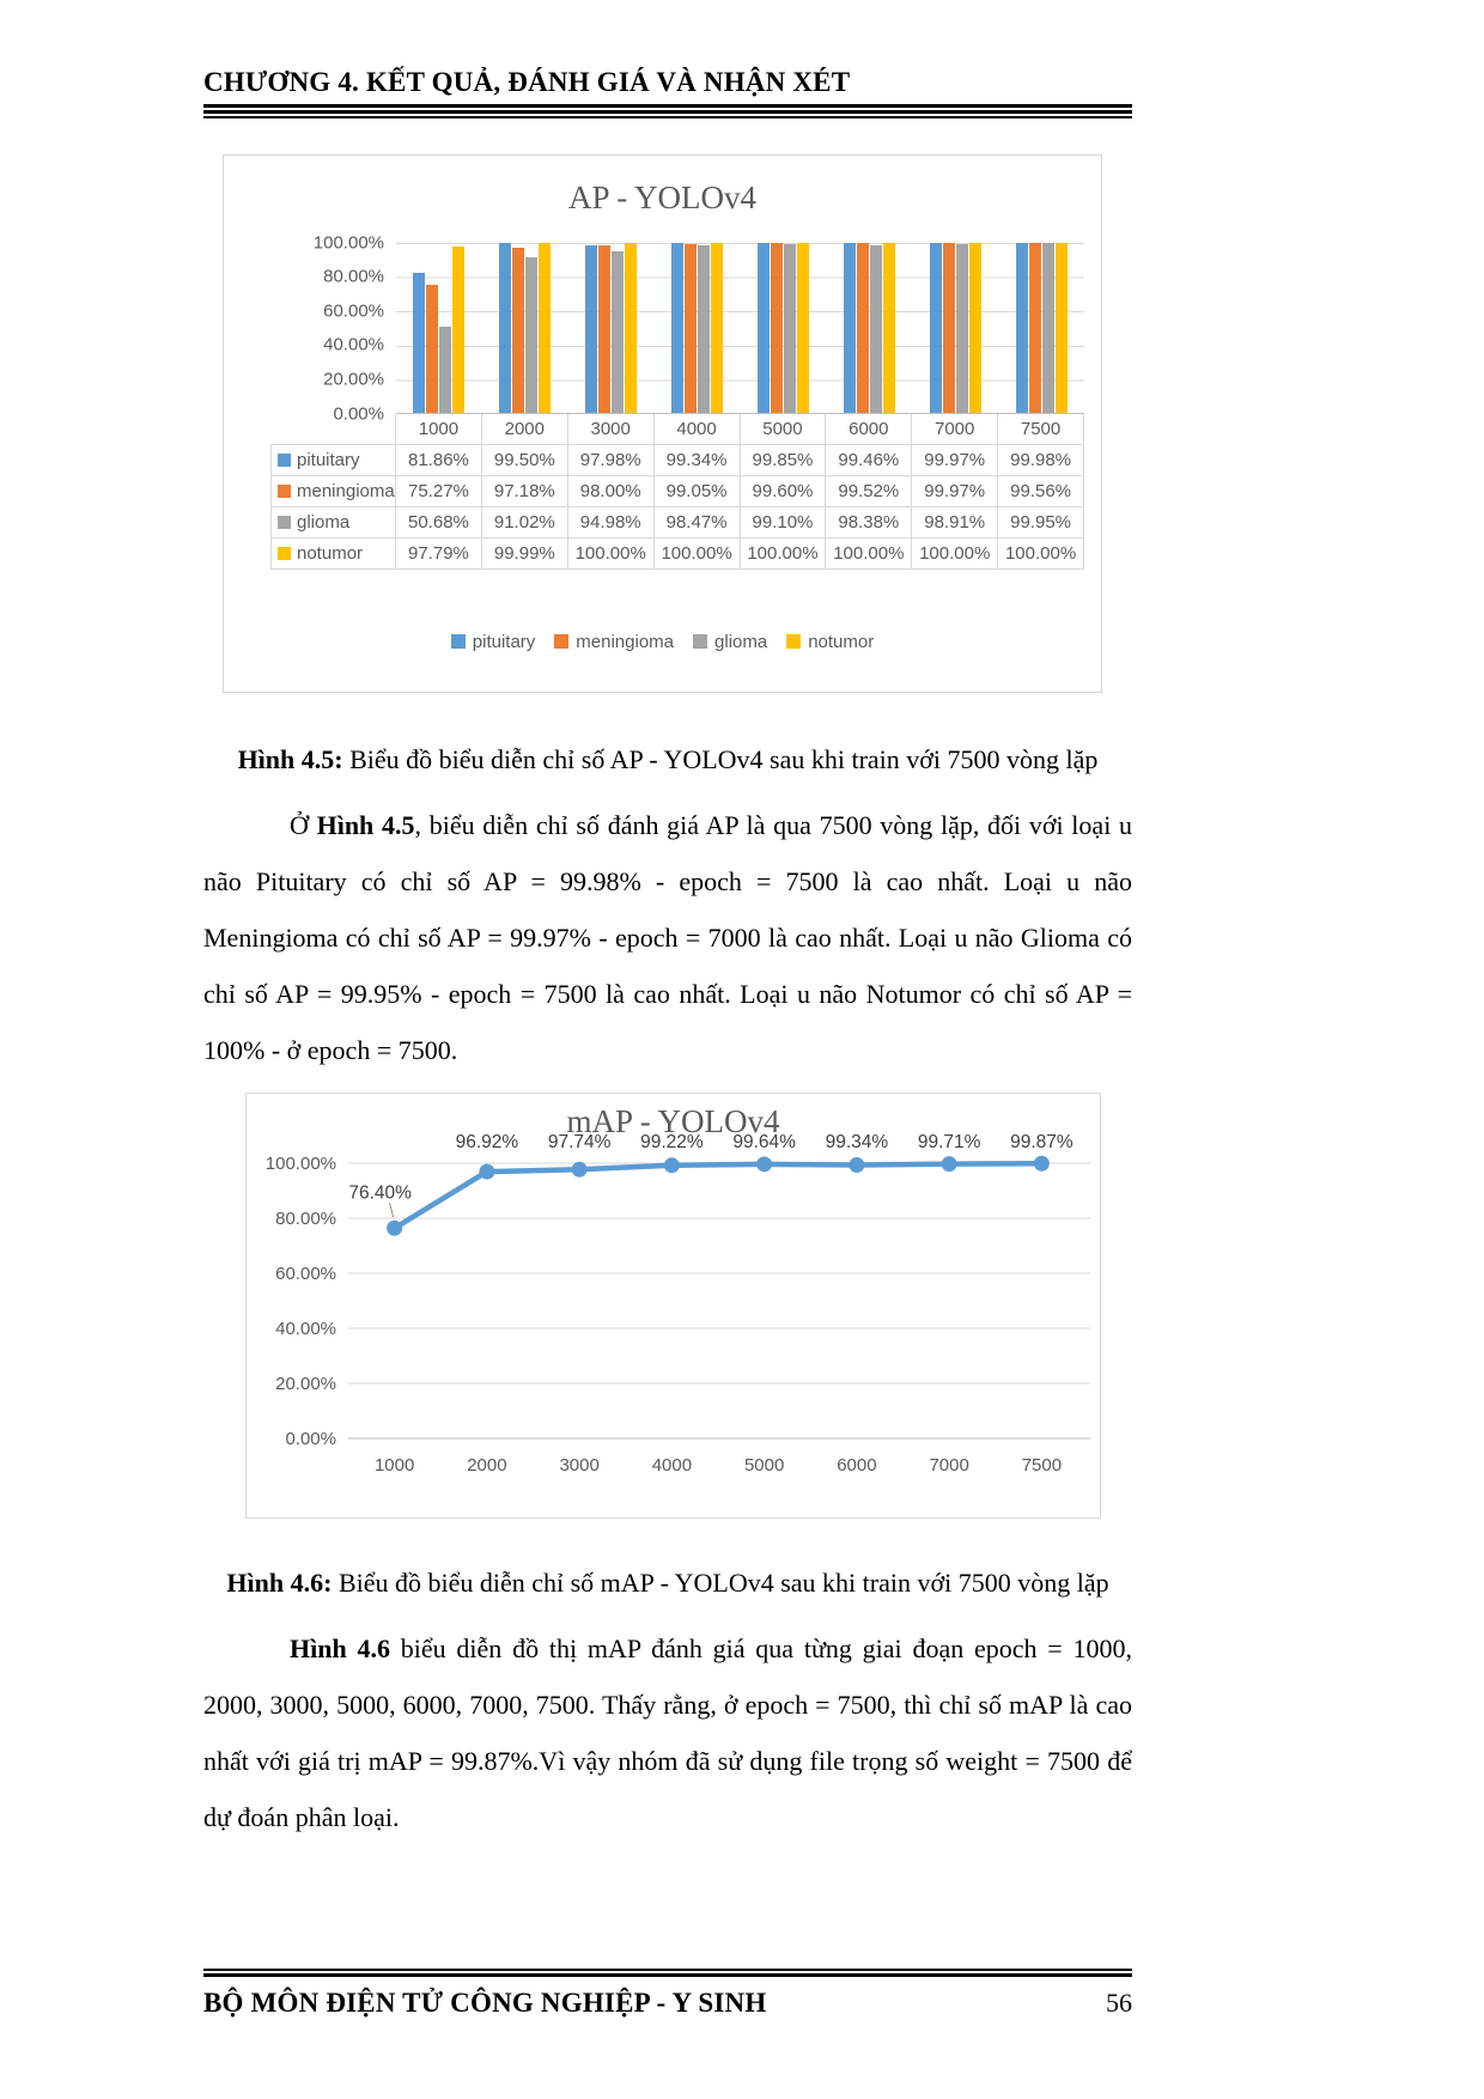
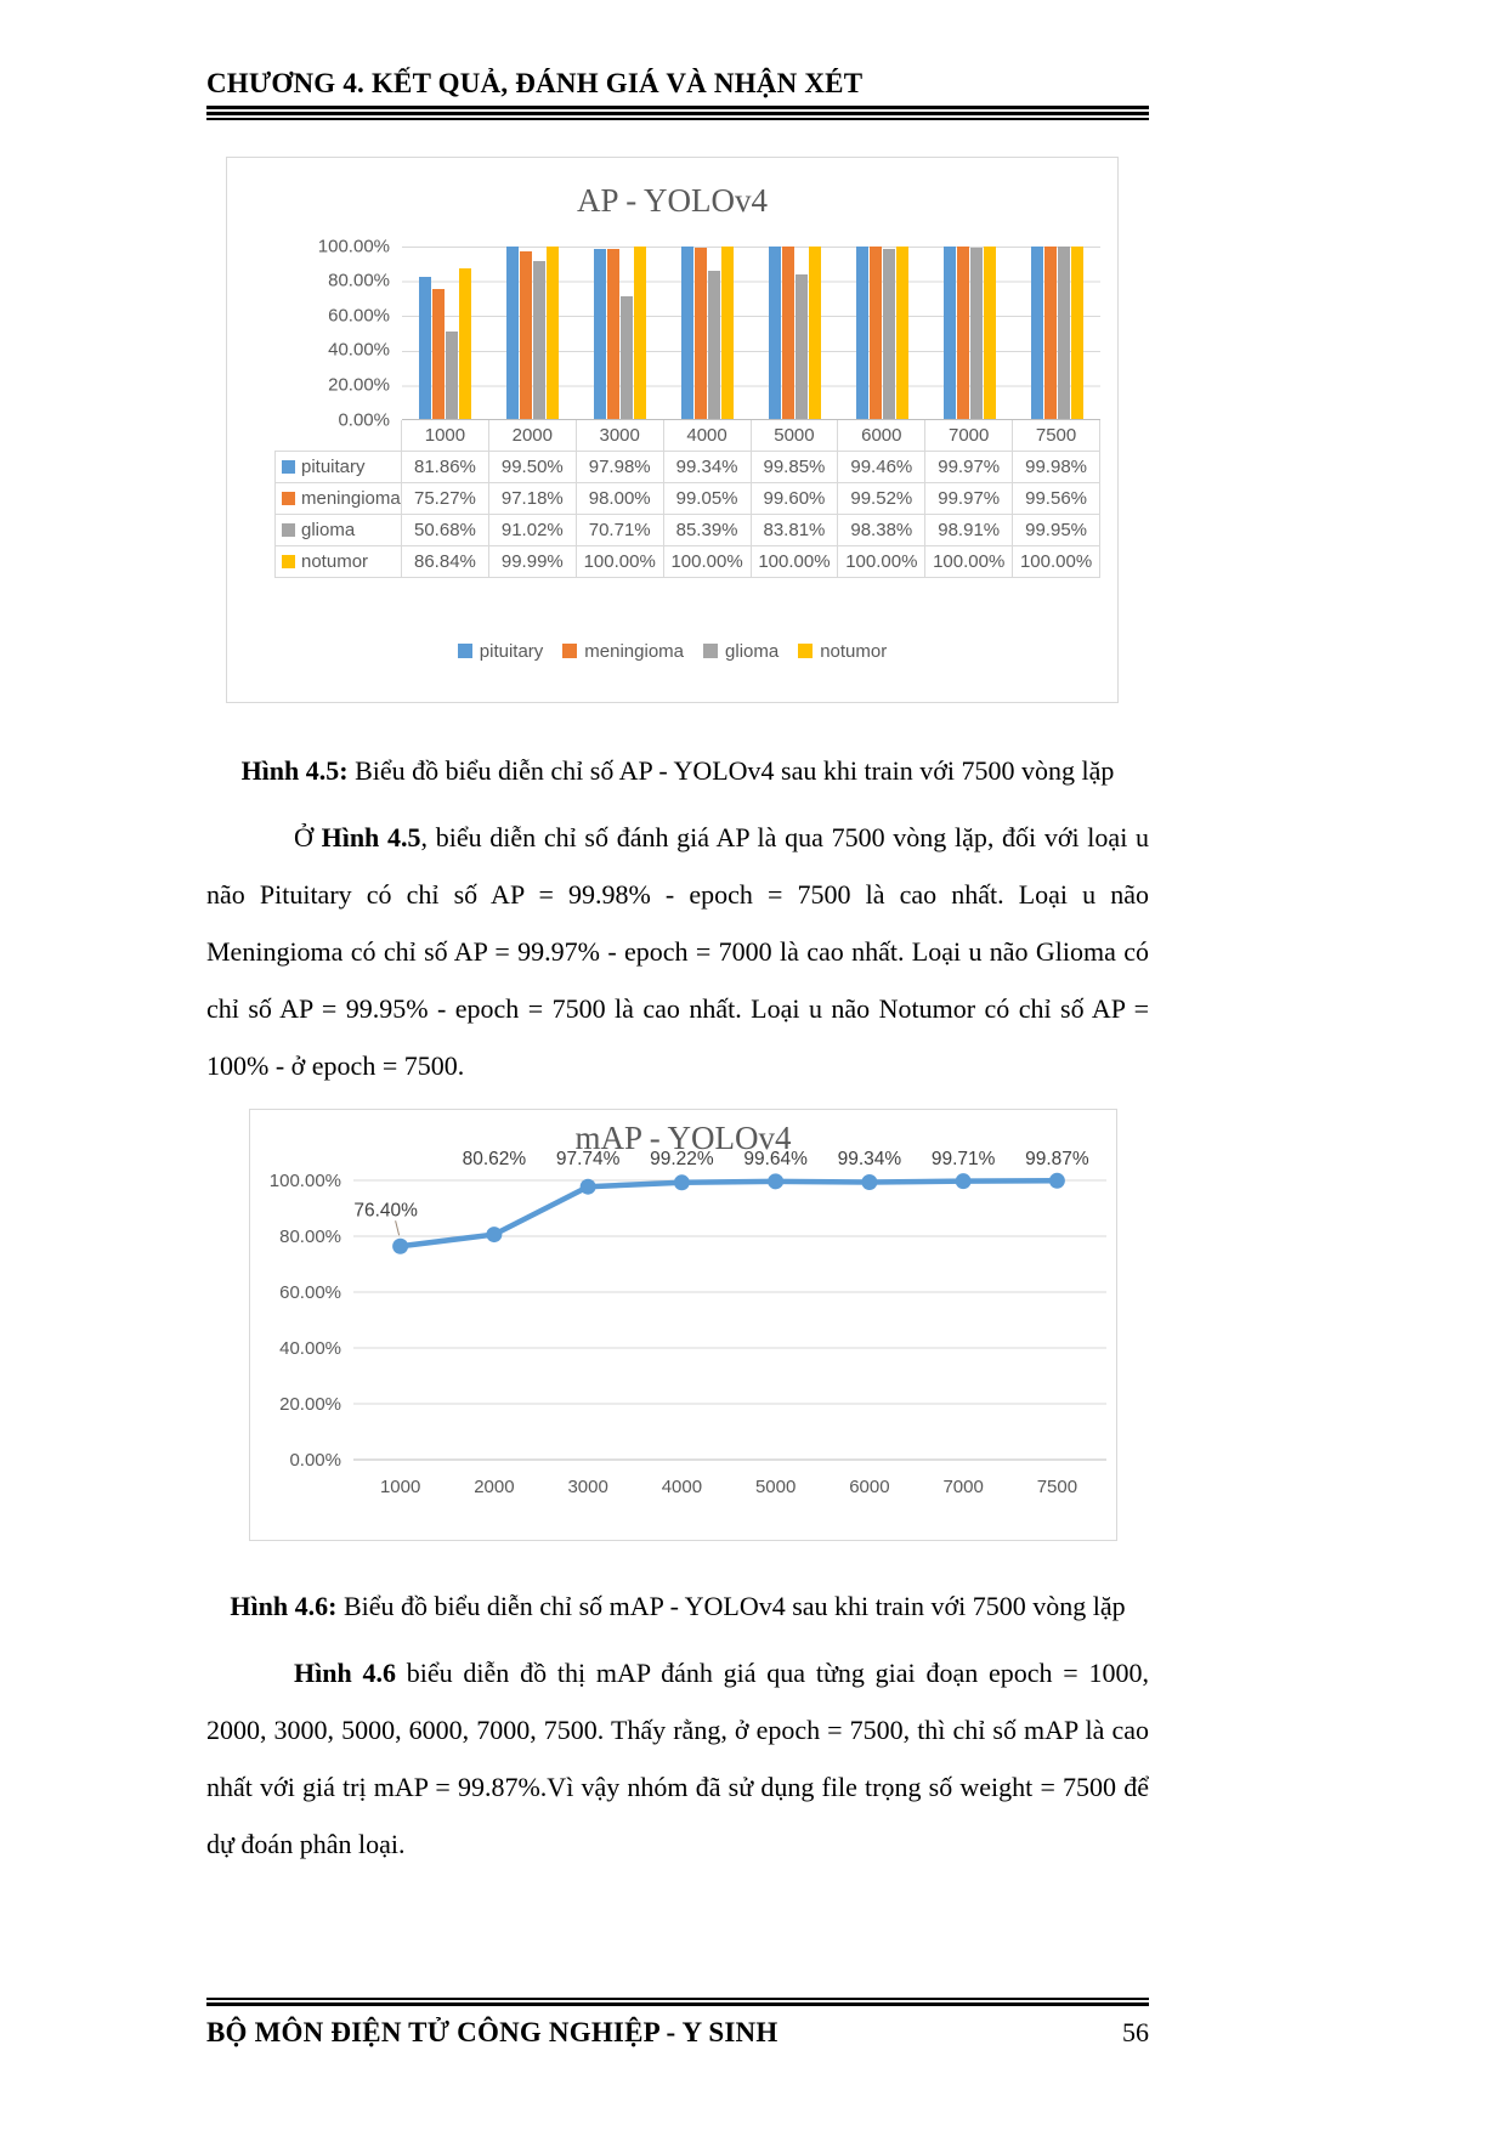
AP - YOLOv4/notumor/1000: 97.79% -> 86.84%
AP - YOLOv4/glioma/3000: 94.98% -> 70.71%
AP - YOLOv4/glioma/4000: 98.47% -> 85.39%
AP - YOLOv4/glioma/5000: 99.10% -> 83.81%
mAP - YOLOv4/2000: 96.92% -> 80.62%
